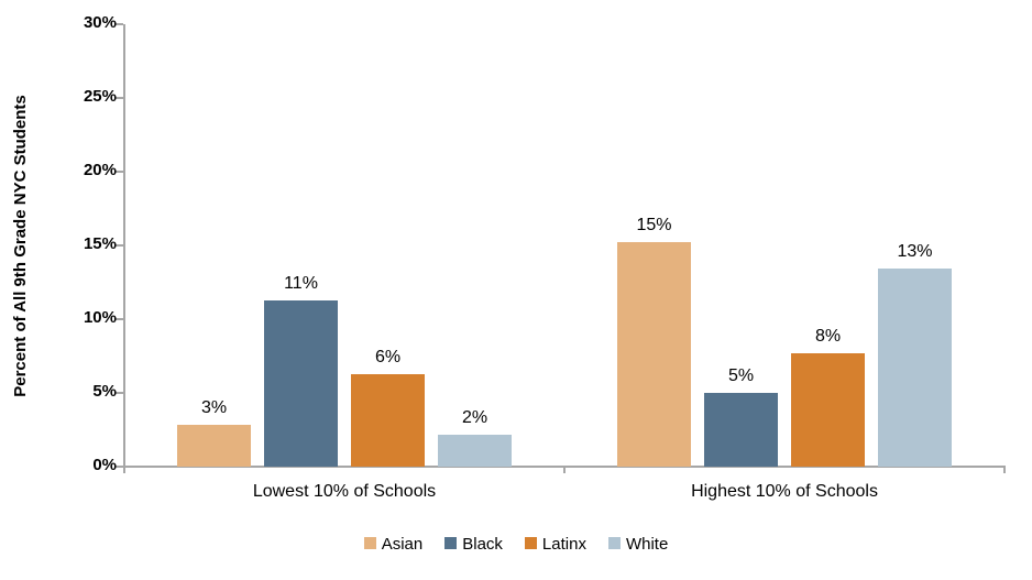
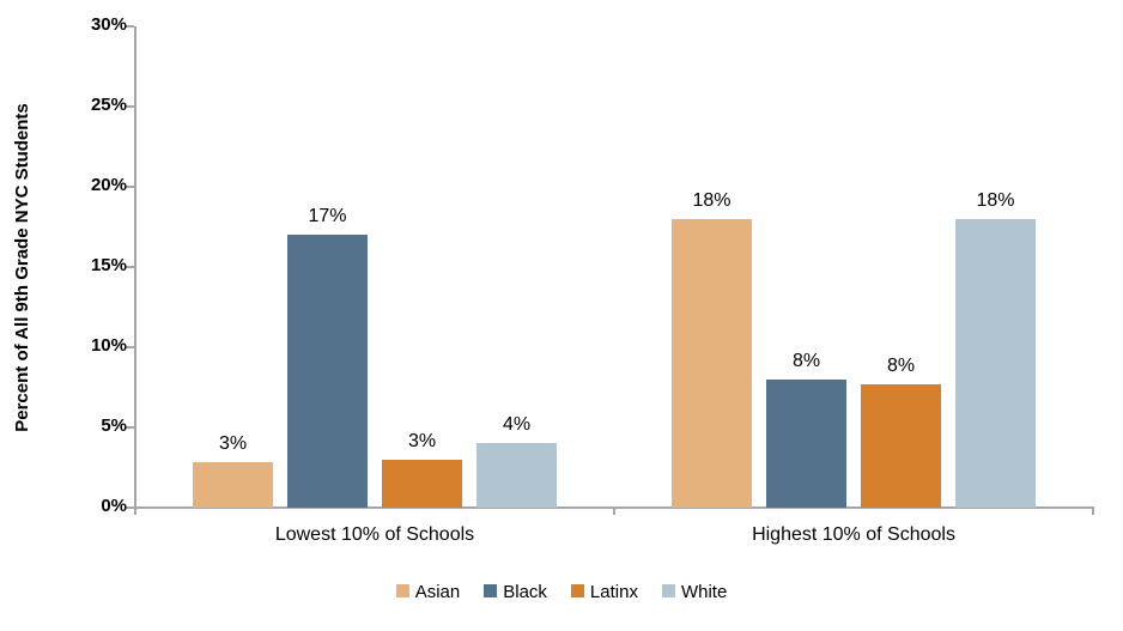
Black/Lowest 10% of Schools: 11% -> 17%
Latinx/Lowest 10% of Schools: 6% -> 3%
White/Lowest 10% of Schools: 2% -> 4%
Asian/Highest 10% of Schools: 15% -> 18%
Black/Highest 10% of Schools: 5% -> 8%
White/Highest 10% of Schools: 13% -> 18%
